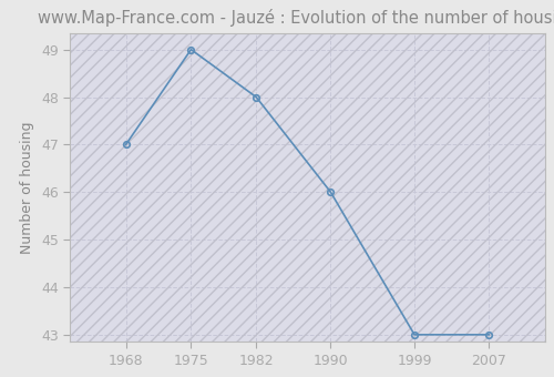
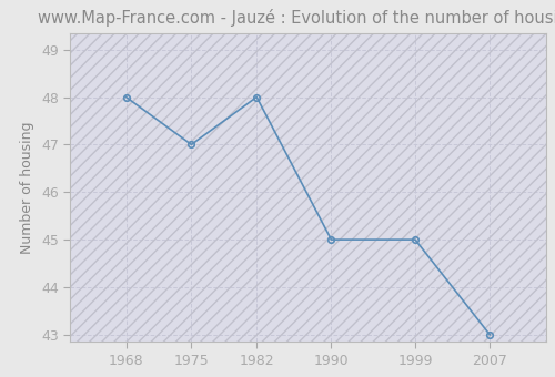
1968: 47 -> 48
1975: 49 -> 47
1990: 46 -> 45
1999: 43 -> 45
